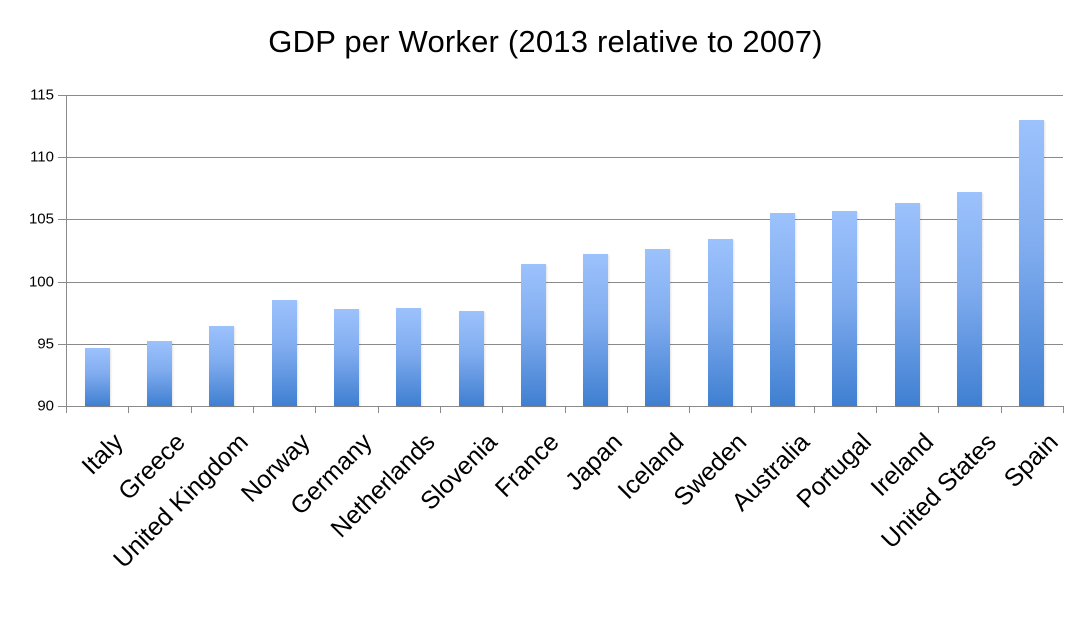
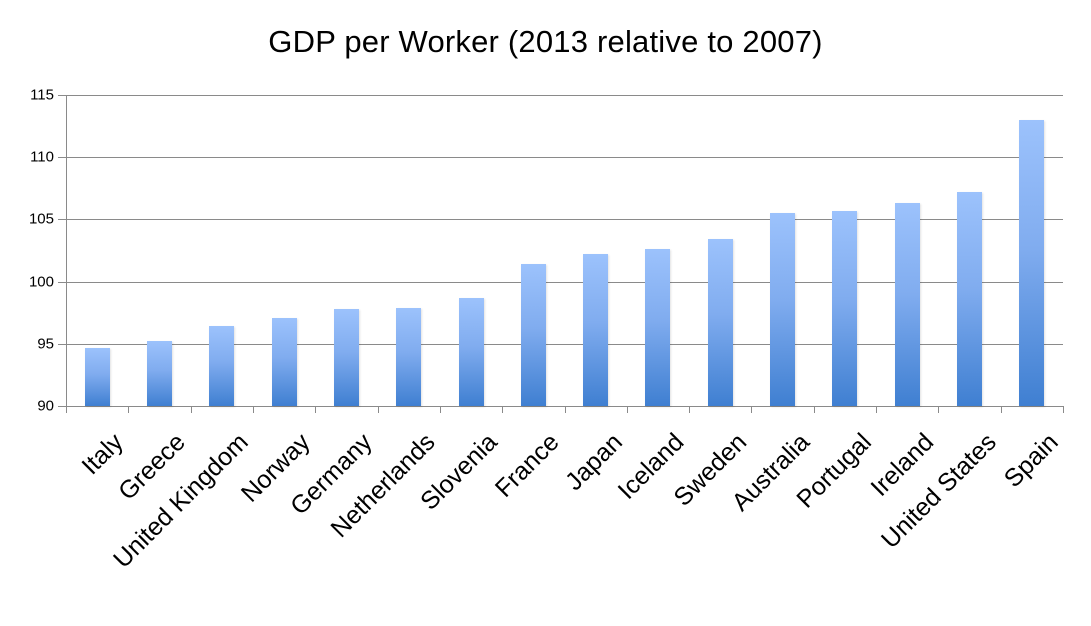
Norway: 98.5 -> 97.1
Slovenia: 97.6 -> 98.7
